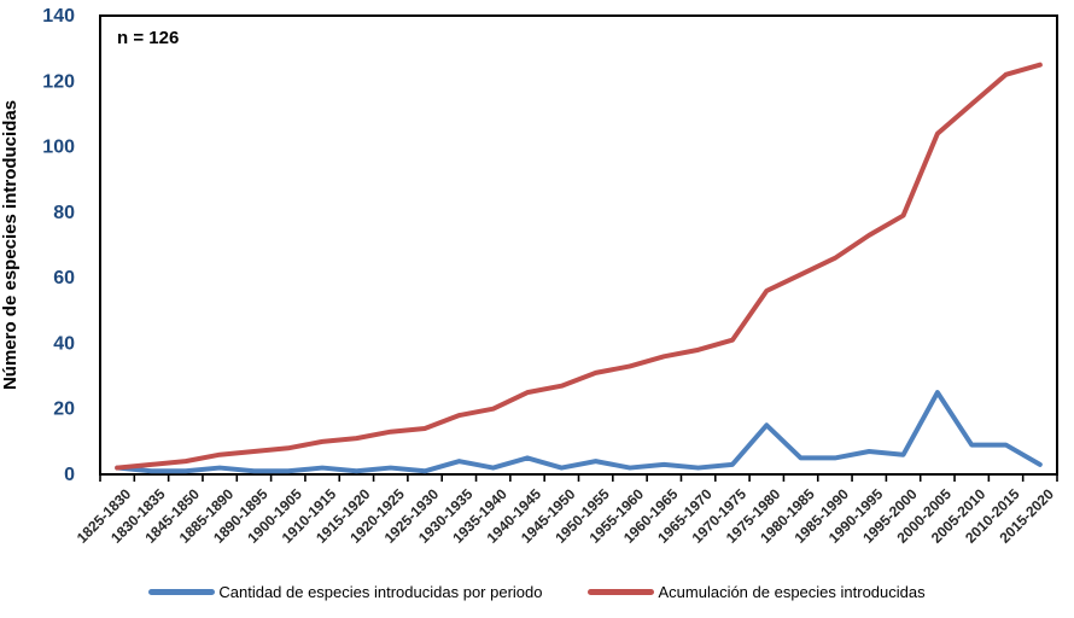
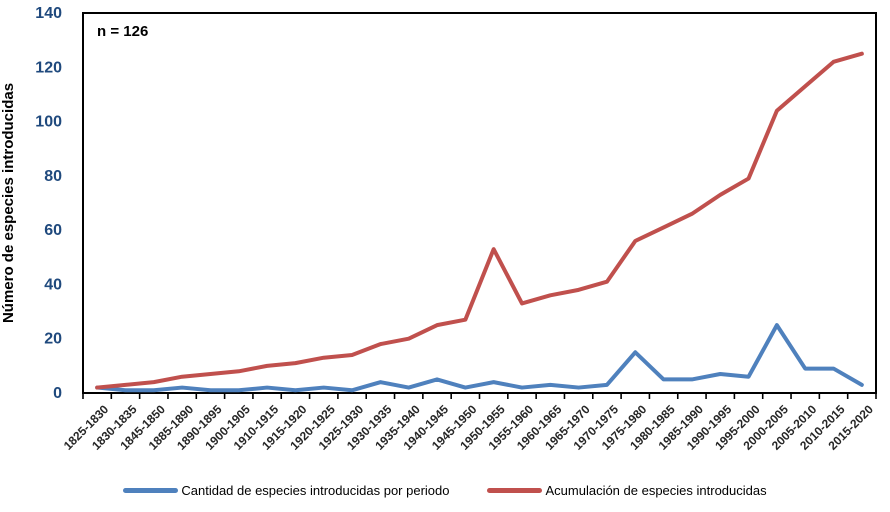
Acumulación de especies introducidas/1950-1955: 31 -> 53
